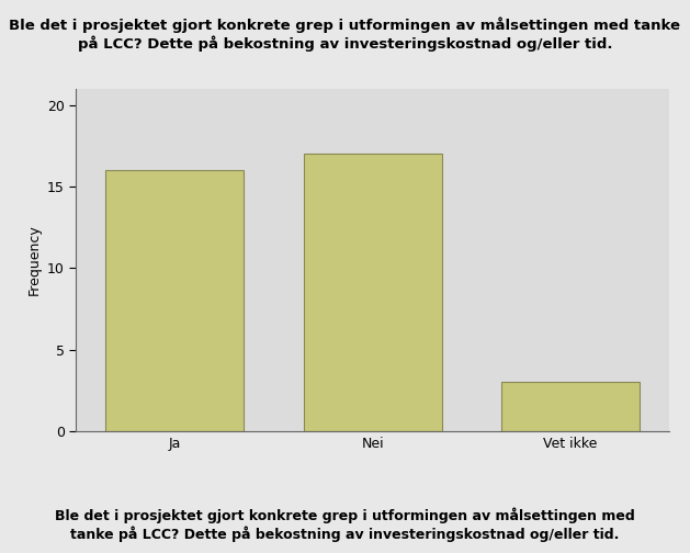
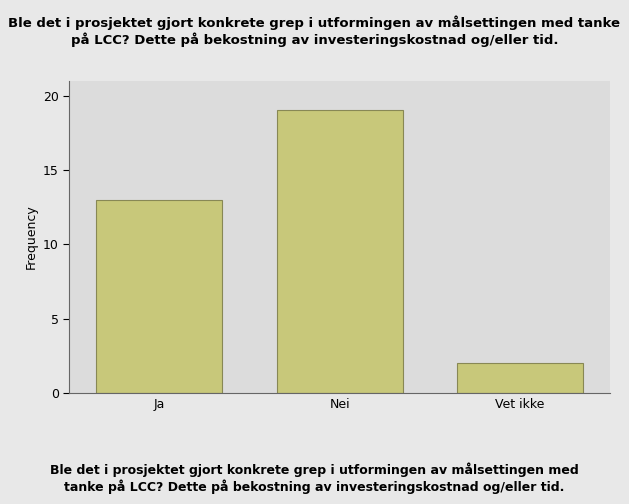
Ja: 16 -> 13
Nei: 17 -> 19
Vet ikke: 3 -> 2
